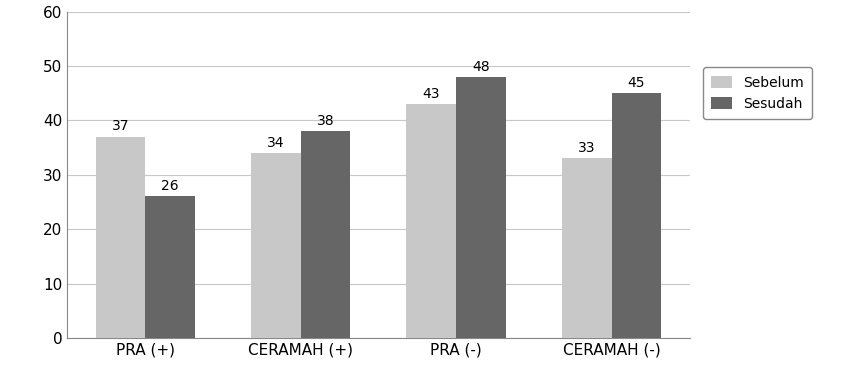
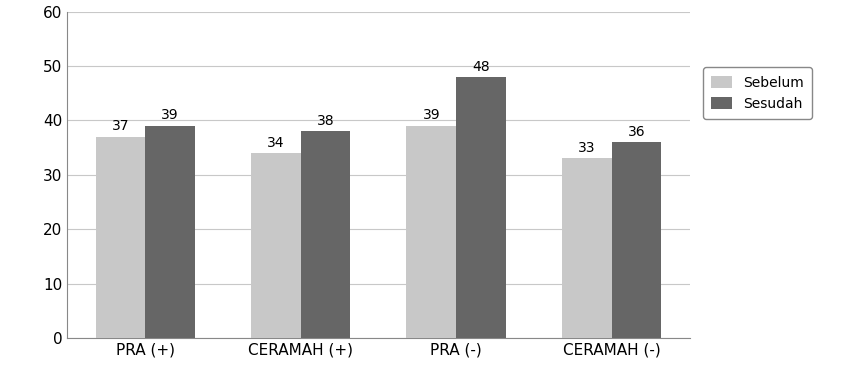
Sesudah/PRA (+): 26 -> 39
Sebelum/PRA (-): 43 -> 39
Sesudah/CERAMAH (-): 45 -> 36
